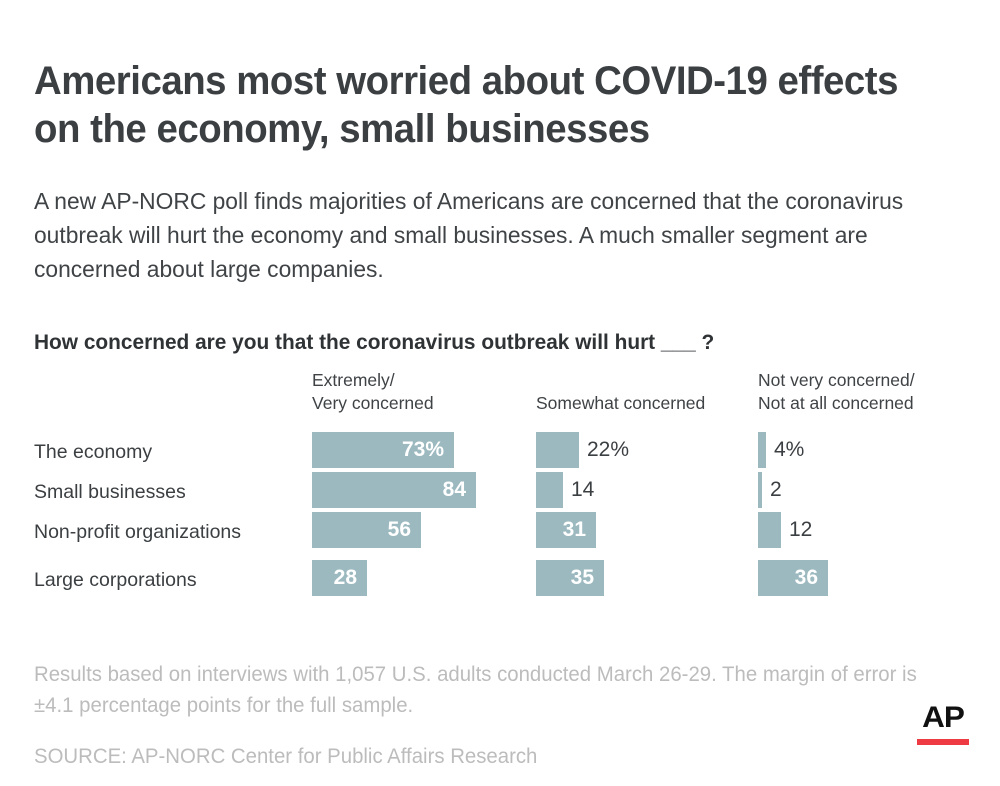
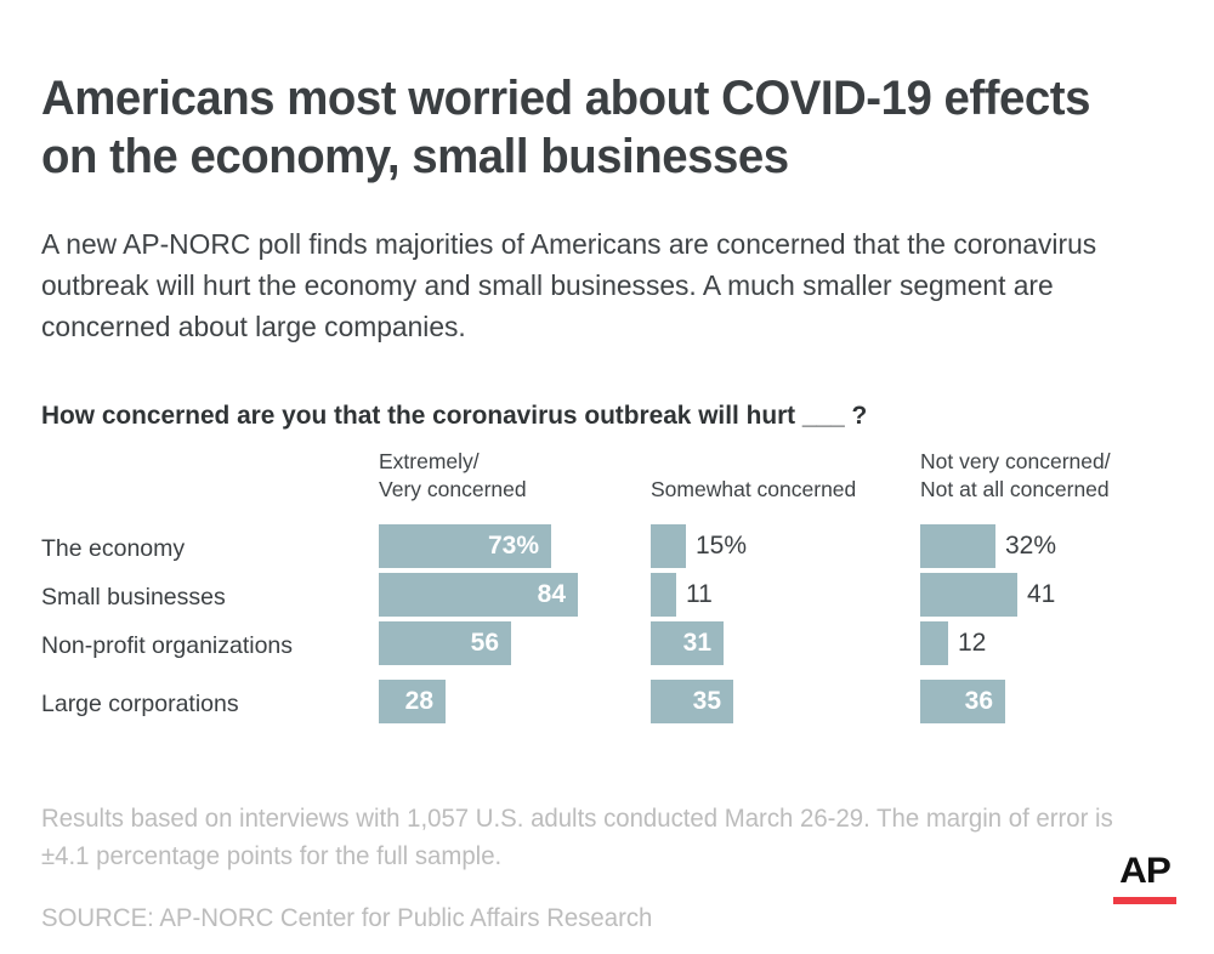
Somewhat concerned/The economy: 22% -> 15%
Not very concerned/ Not at all concerned/The economy: 4% -> 32%
Somewhat concerned/Small businesses: 14 -> 11
Not very concerned/ Not at all concerned/Small businesses: 2 -> 41
